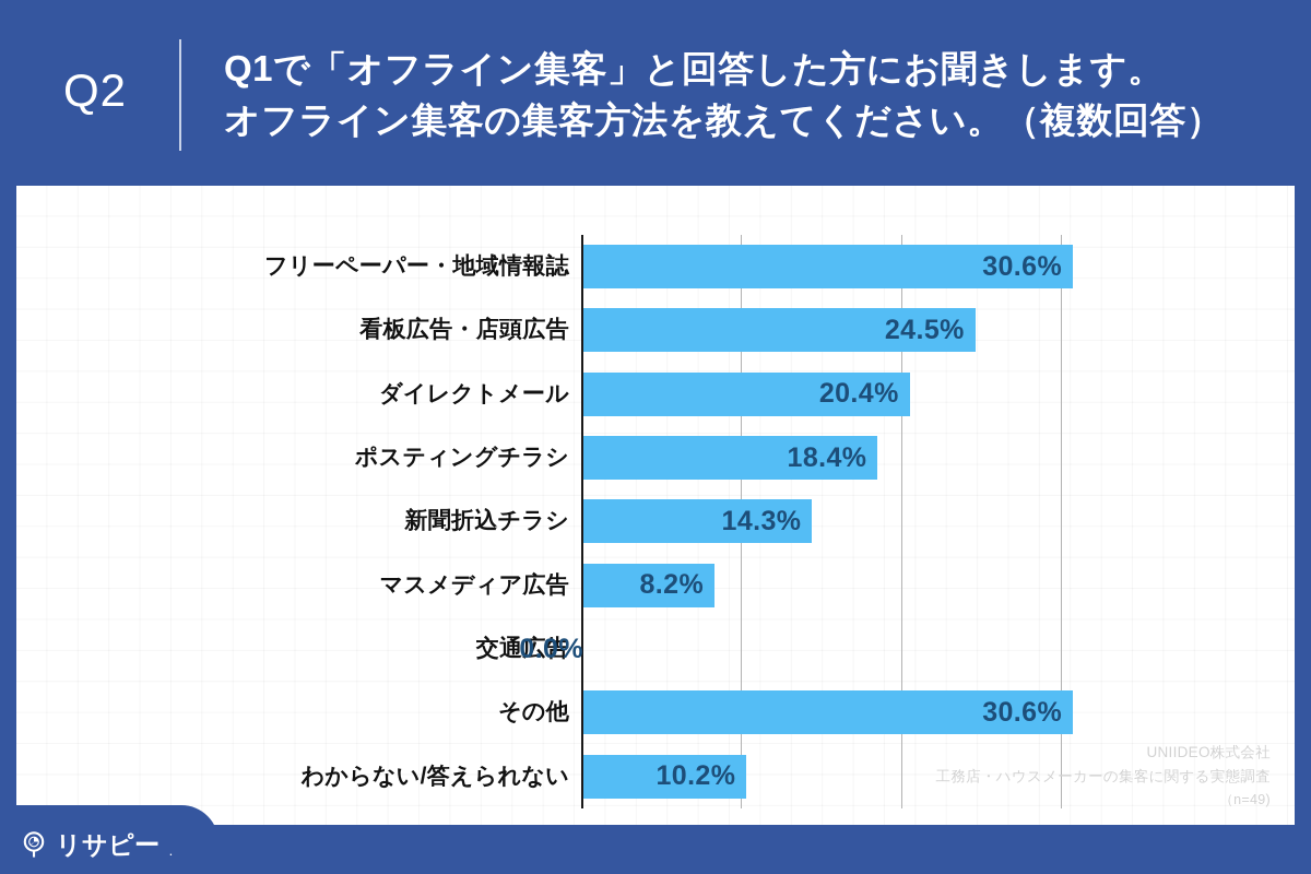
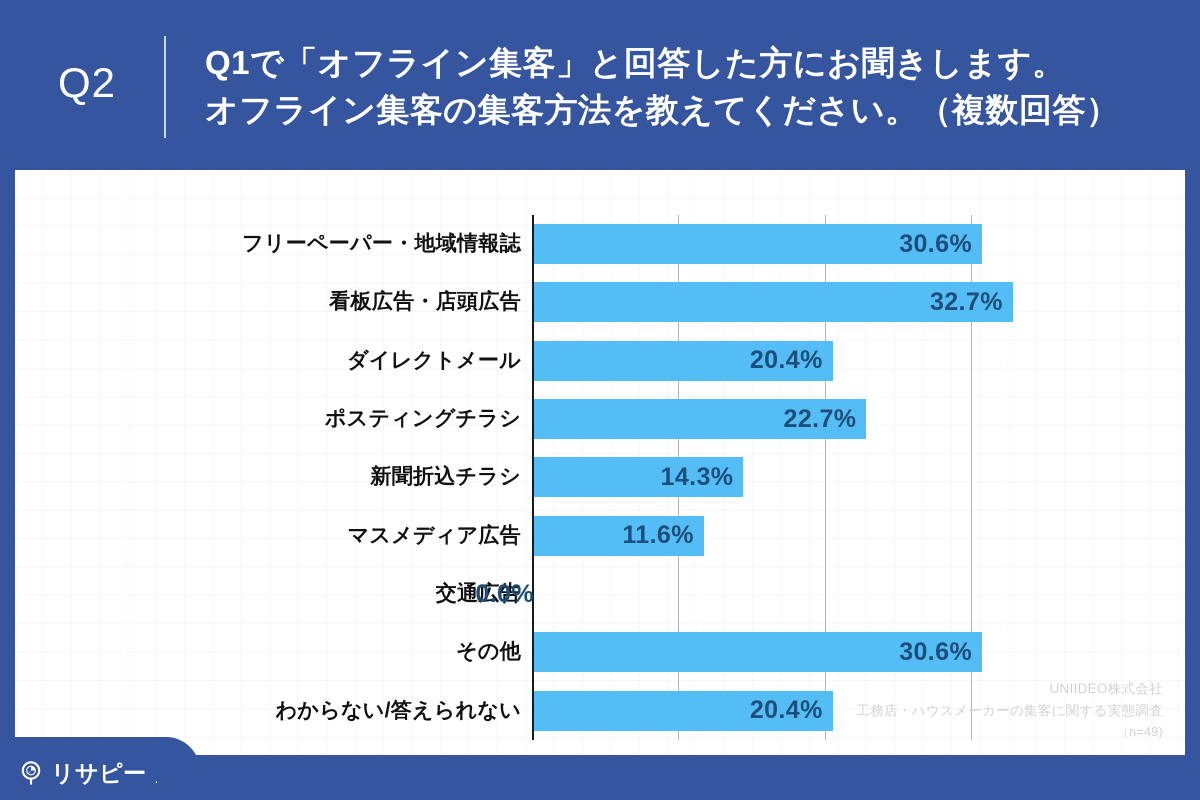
看板広告・店頭広告: 24.5% -> 32.7%
ポスティングチラシ: 18.4% -> 22.7%
マスメディア広告: 8.2% -> 11.6%
わからない/答えられない: 10.2% -> 20.4%
